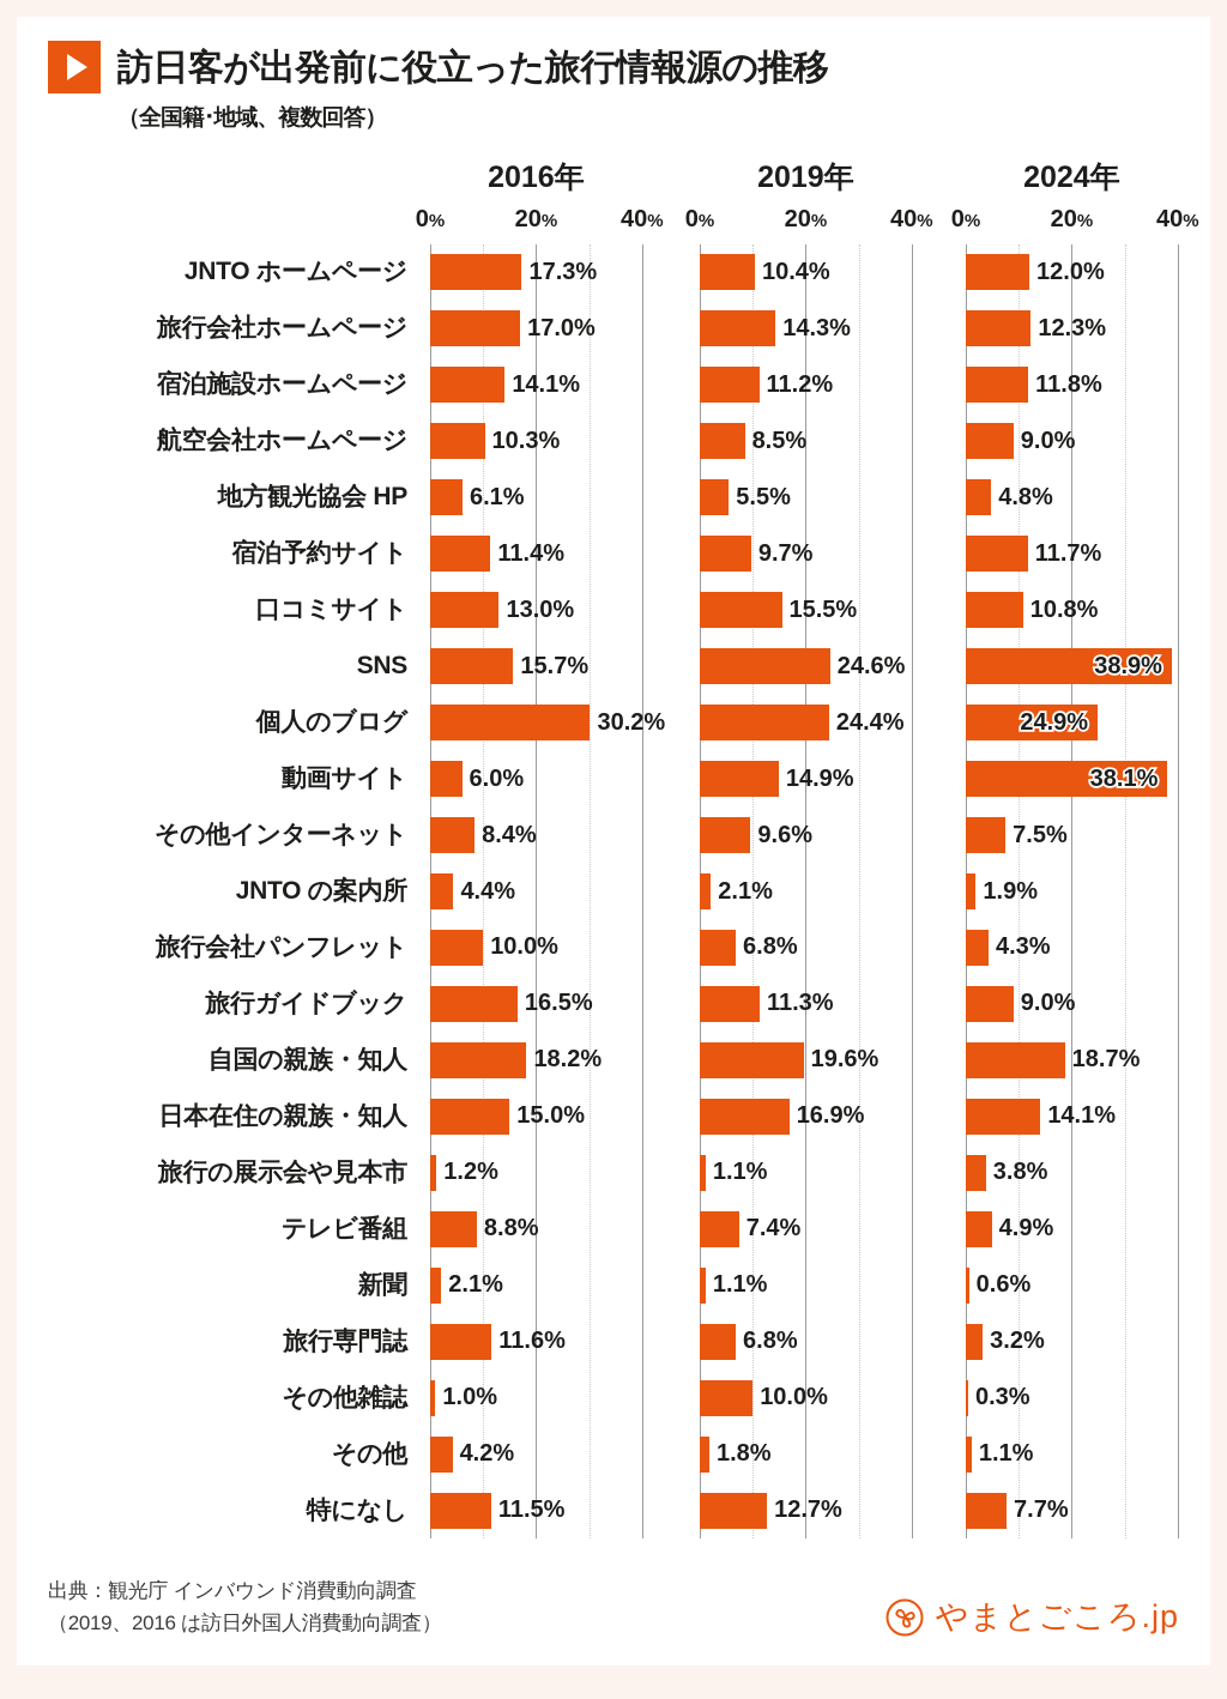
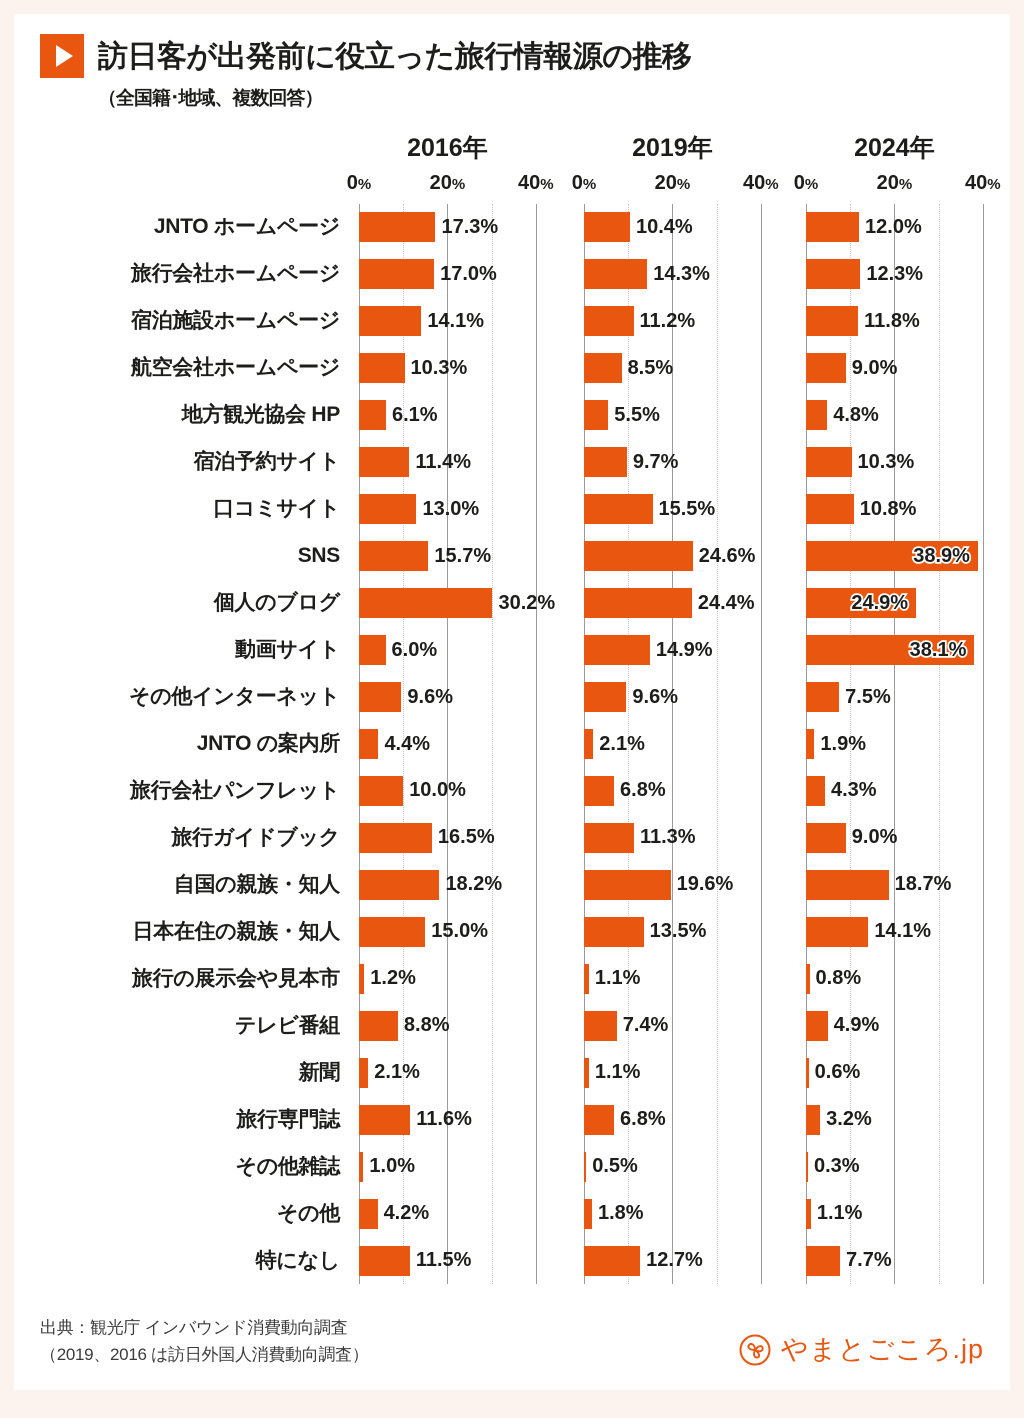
2024年/宿泊予約サイト: 11.7% -> 10.3%
2016年/その他インターネット: 8.4% -> 9.6%
2019年/日本在住の親族・知人: 16.9% -> 13.5%
2024年/旅行の展示会や見本市: 3.8% -> 0.8%
2019年/その他雑誌: 10.0% -> 0.5%
